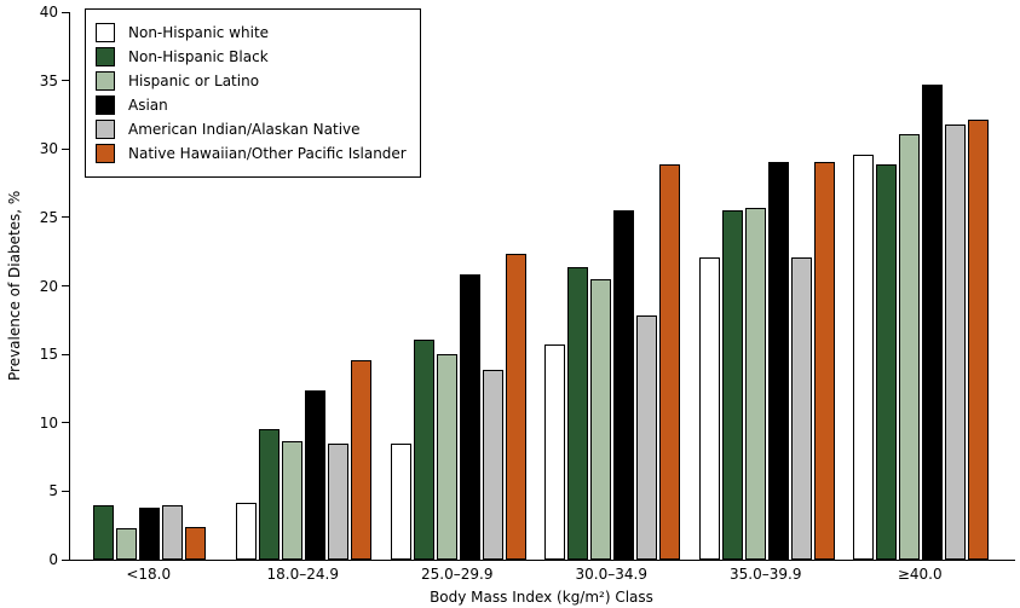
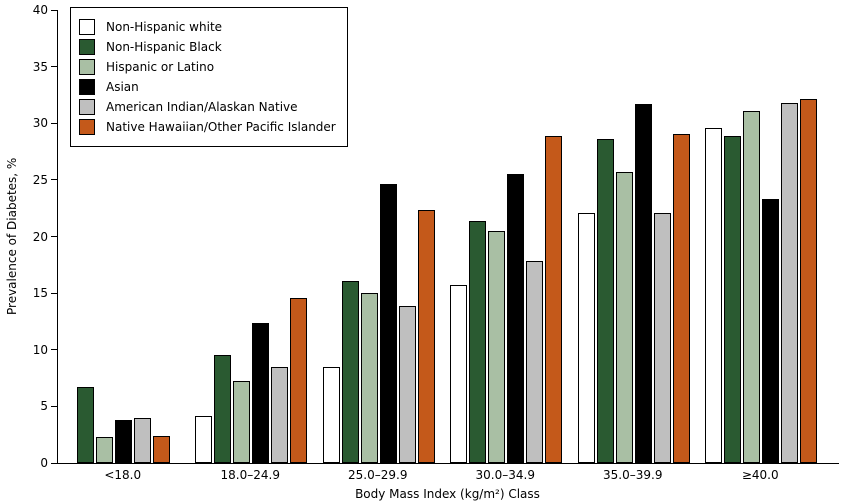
Non-Hispanic Black/<18.0: 3.8 -> 6.5
Hispanic or Latino/18.0–24.9: 8.5 -> 7.1
Asian/25.0–29.9: 20.7 -> 24.5
Non-Hispanic Black/35.0–39.9: 25.3 -> 28.4
Asian/35.0–39.9: 28.9 -> 31.5
Asian/≥40.0: 34.5 -> 23.1
